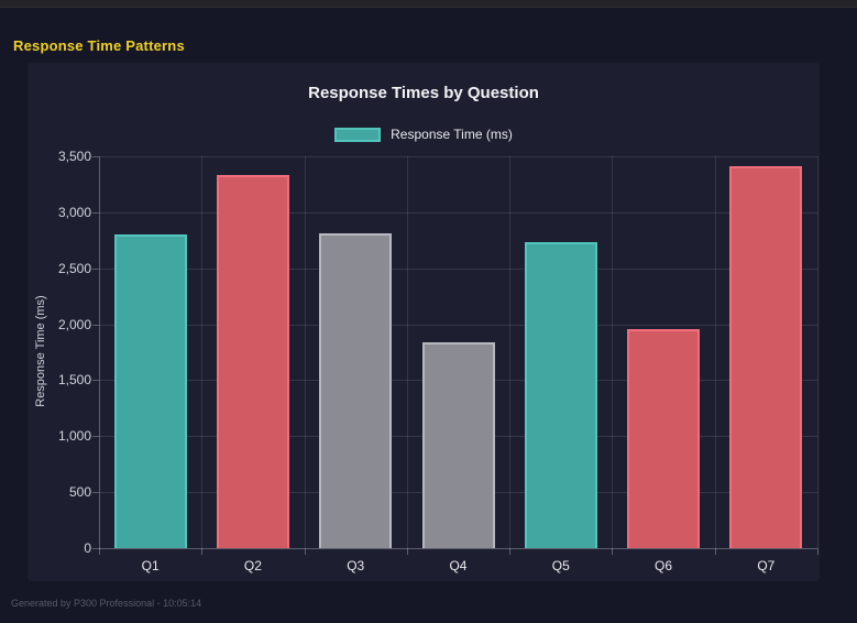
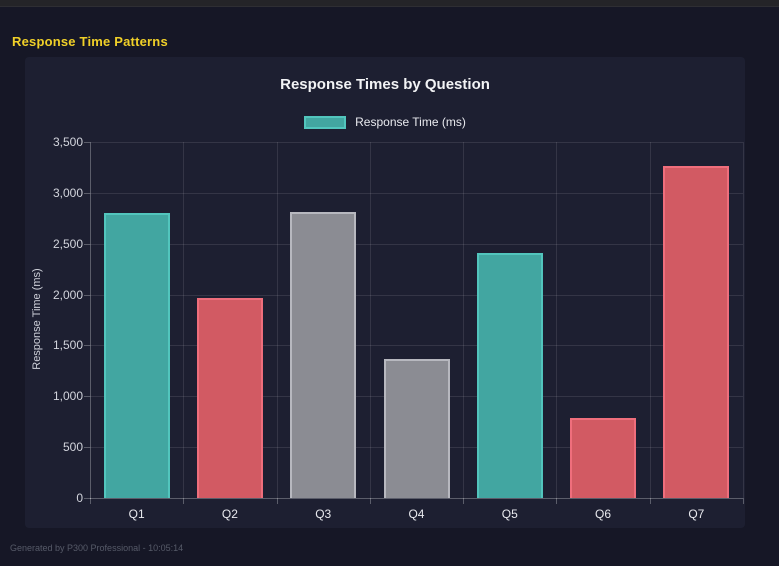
Q2: 3330 -> 1970
Q4: 1840 -> 1370
Q5: 2730 -> 2410
Q6: 1960 -> 790
Q7: 3410 -> 3260
